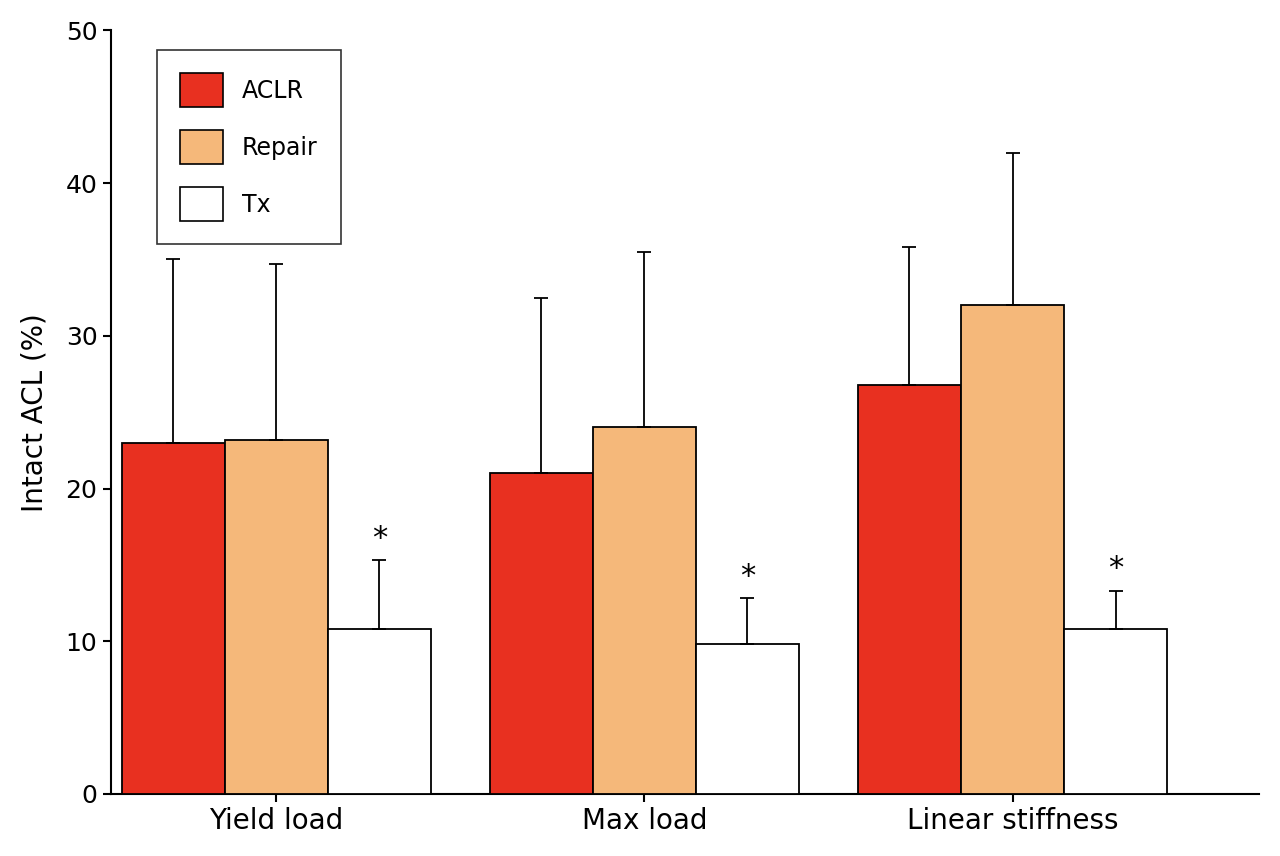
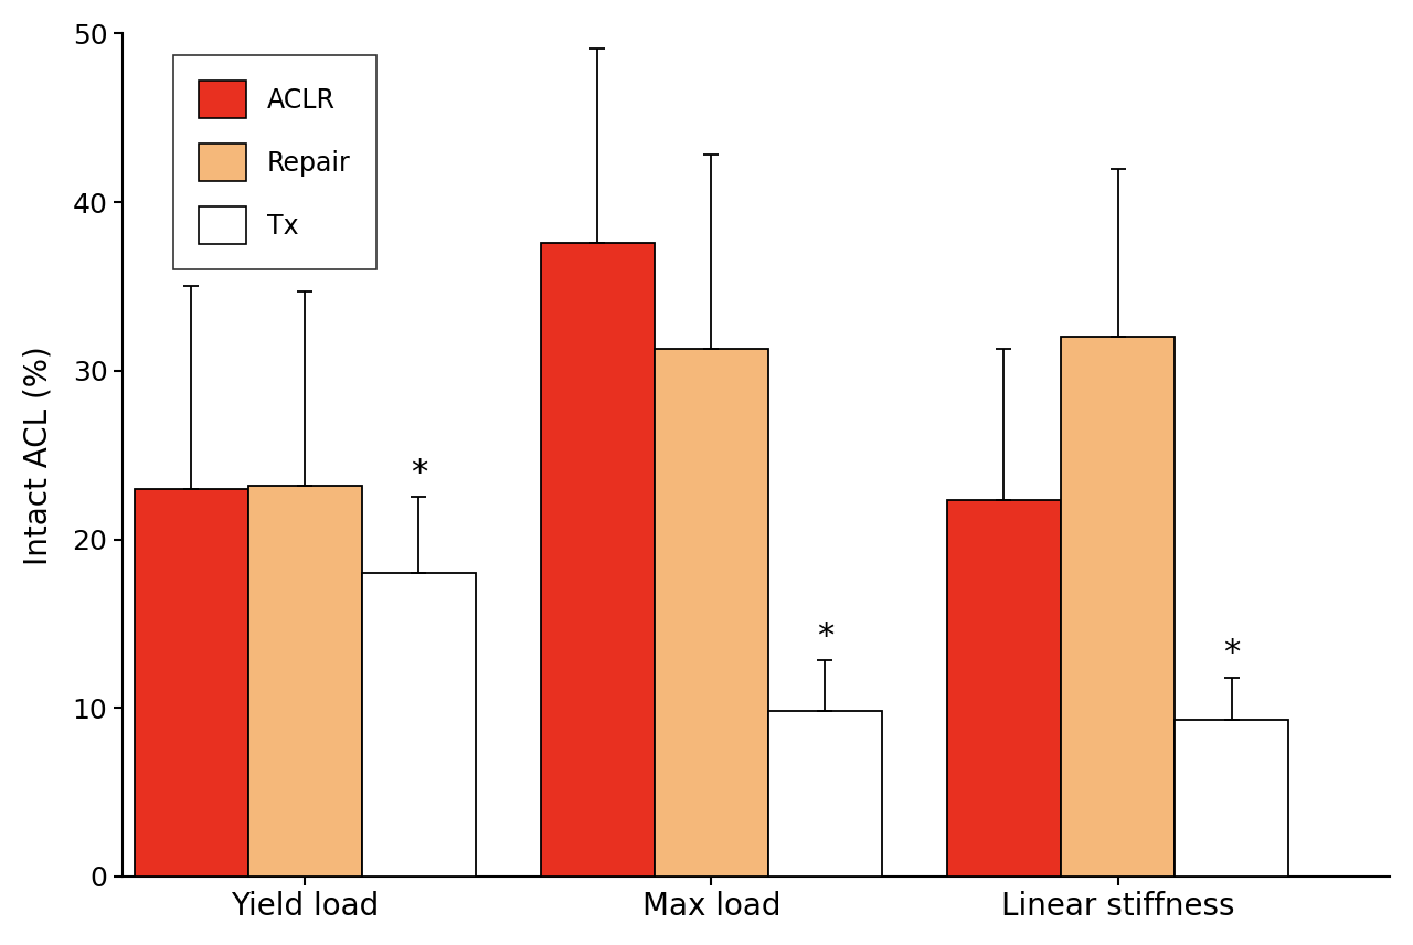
Tx/Yield load: 10.8 -> 18.0
ACLR/Max load: 21.0 -> 37.6
Repair/Max load: 24.0 -> 31.3
ACLR/Linear stiffness: 26.8 -> 22.3
Tx/Linear stiffness: 10.8 -> 9.3
